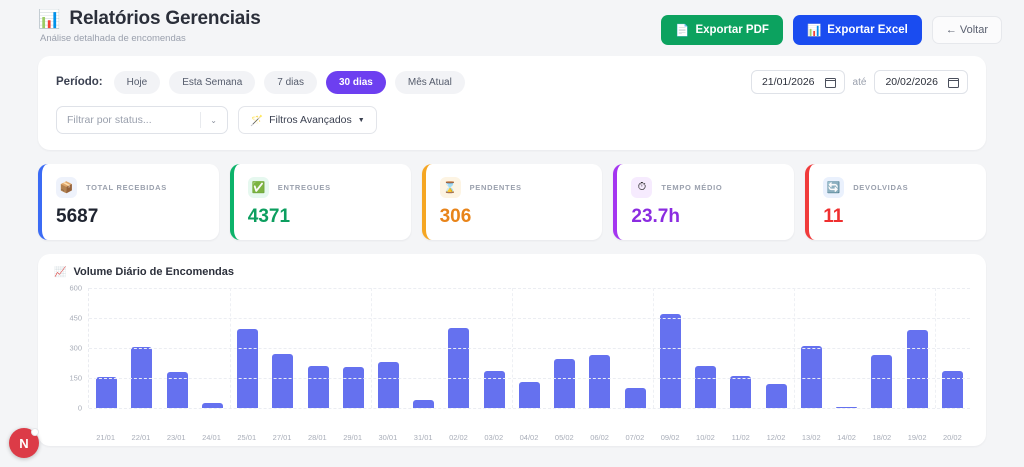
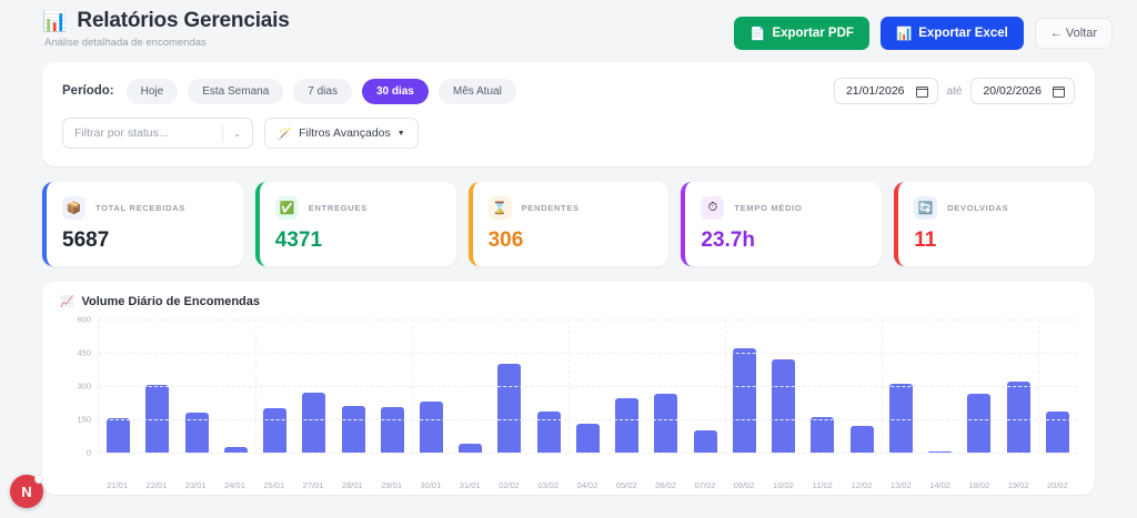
25/01: 390 -> 200
10/02: 210 -> 420
19/02: 390 -> 320
